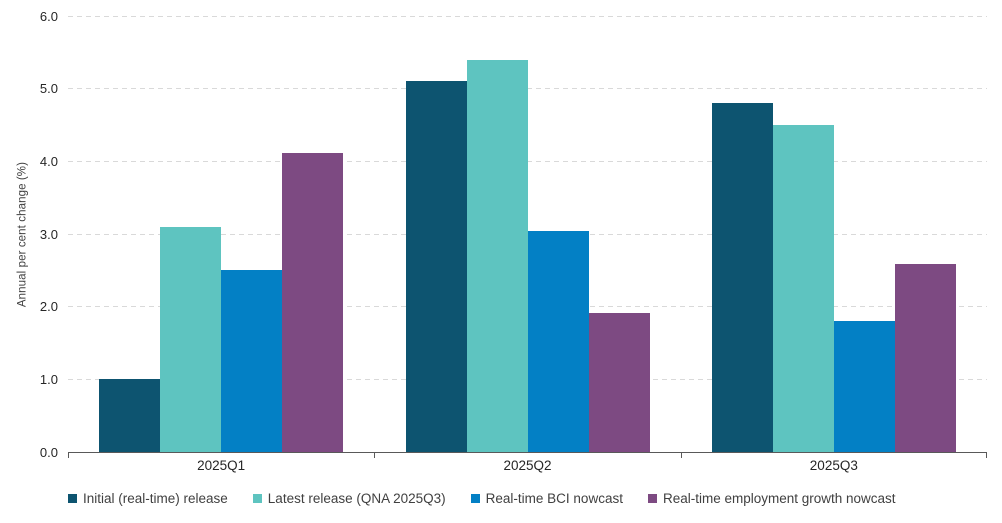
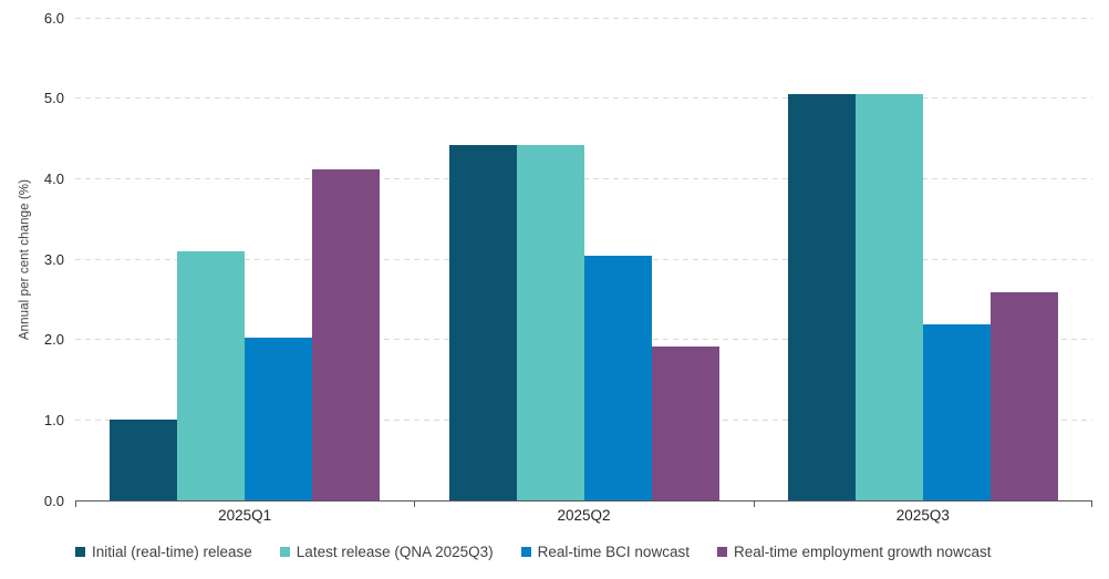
Real-time BCI nowcast/2025Q1: 2.5 -> 2.0
Initial (real-time) release/2025Q2: 5.1 -> 4.4
Latest release (QNA 2025Q3)/2025Q2: 5.4 -> 4.4
Initial (real-time) release/2025Q3: 4.8 -> 5.0
Latest release (QNA 2025Q3)/2025Q3: 4.5 -> 5.0
Real-time BCI nowcast/2025Q3: 1.8 -> 2.2
